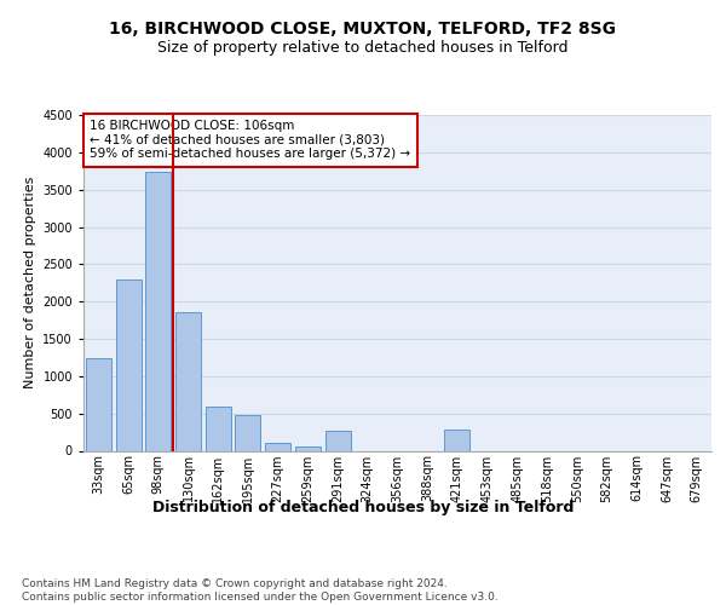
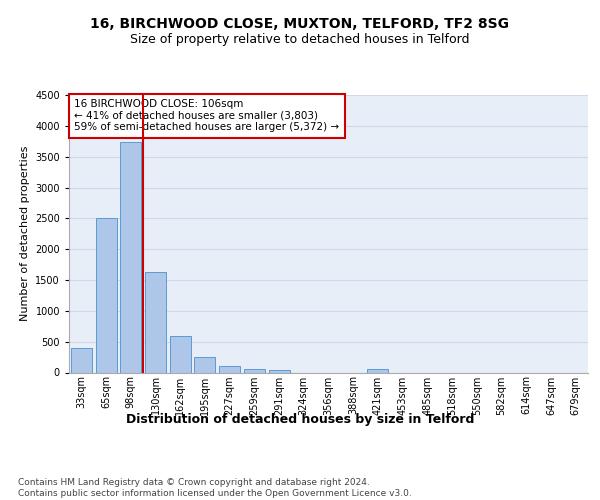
33sqm: 1240 -> 390
65sqm: 2300 -> 2500
130sqm: 1860 -> 1630
195sqm: 480 -> 240
291sqm: 260 -> 40
421sqm: 280 -> 50
